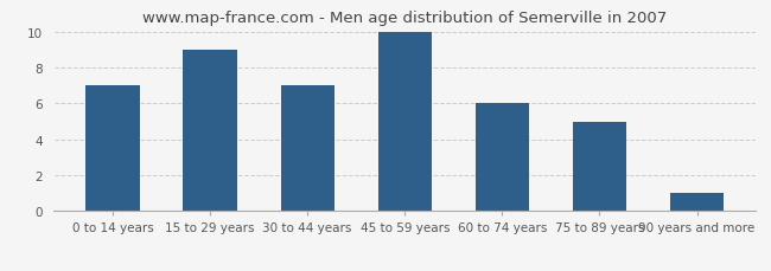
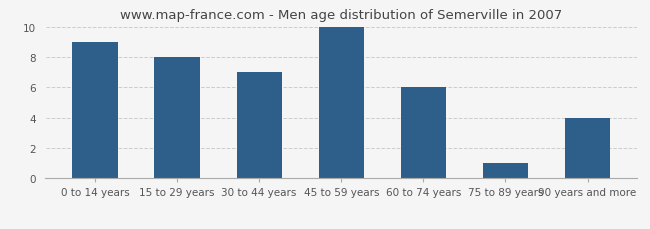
0 to 14 years: 7 -> 9
15 to 29 years: 9 -> 8
75 to 89 years: 5 -> 1
90 years and more: 1 -> 4
